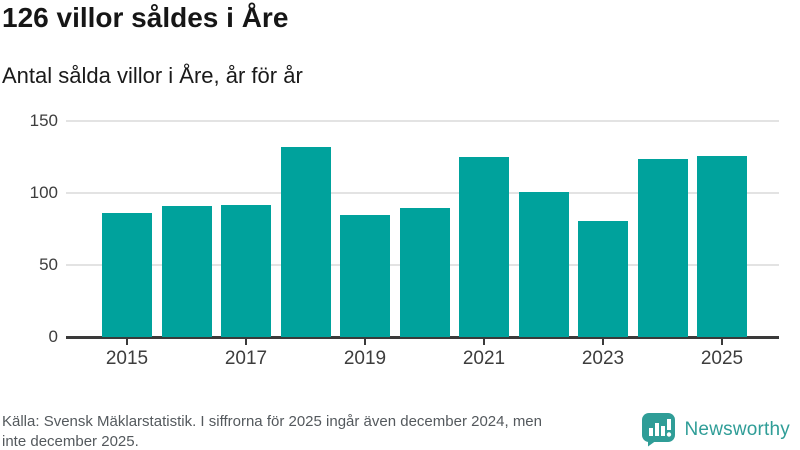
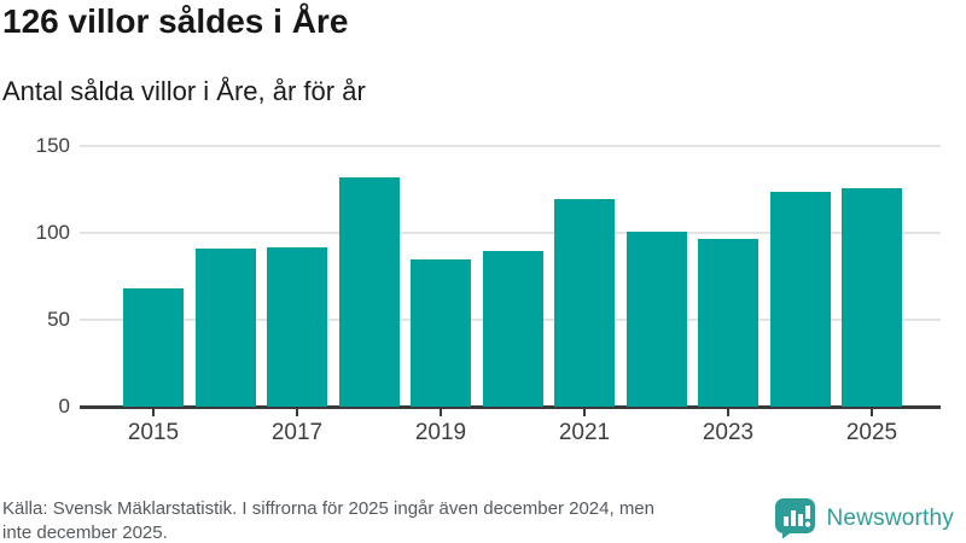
2015: 86 -> 68
2021: 125 -> 120
2023: 81 -> 97
